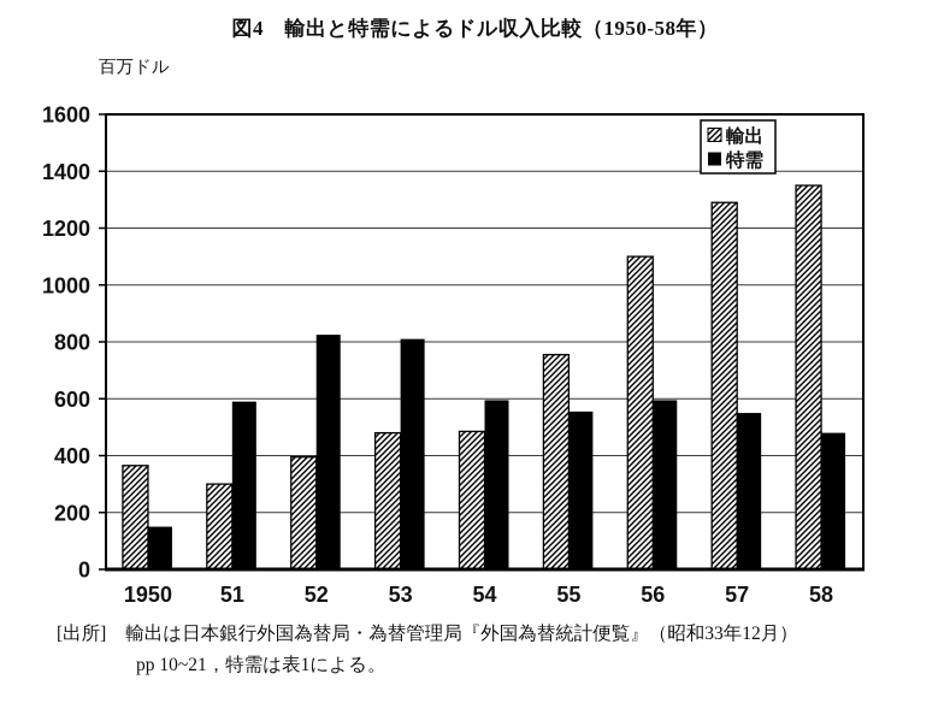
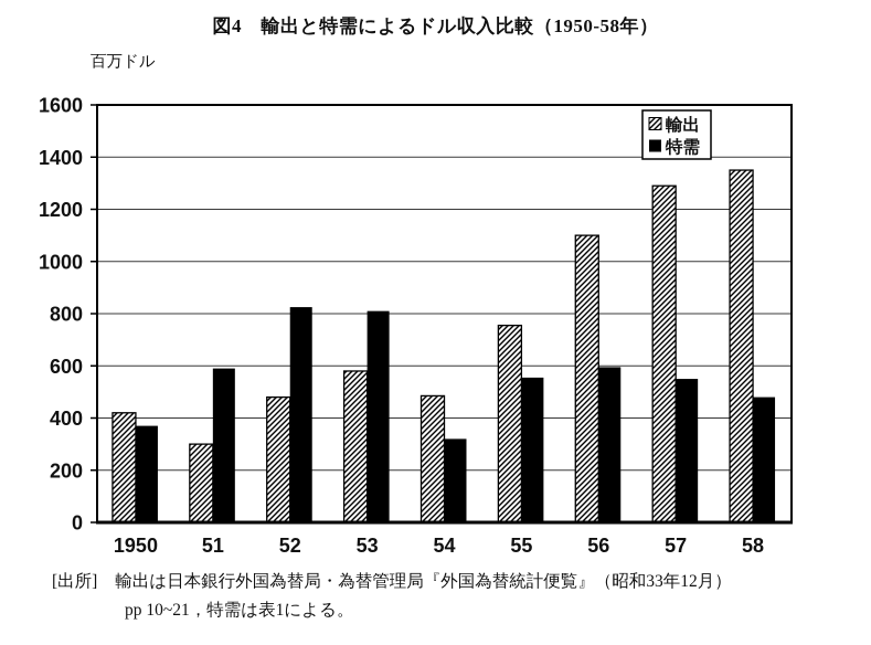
輸出/1950: 360 -> 420
特需/1950: 150 -> 370
輸出/52: 400 -> 480
輸出/53: 480 -> 580
特需/54: 600 -> 320
